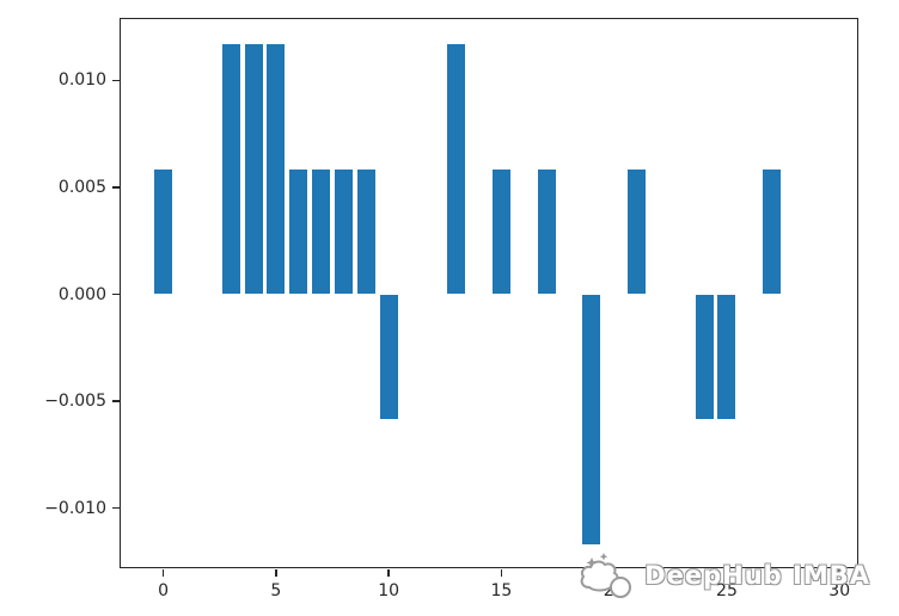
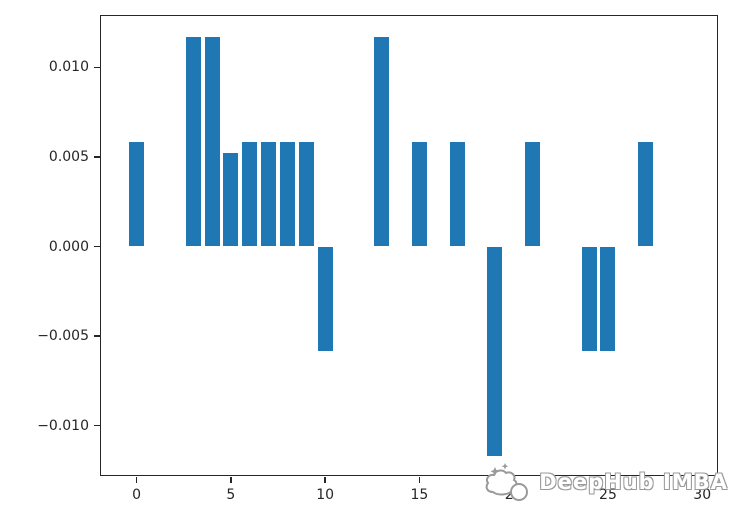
5: 0.0117 -> 0.0052
